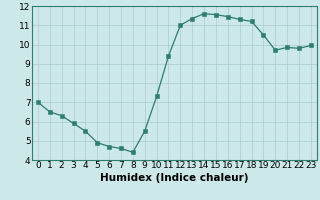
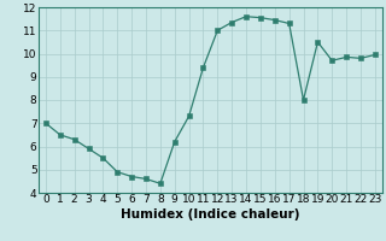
9: 5.5 -> 6.2
18: 11.2 -> 8.0
